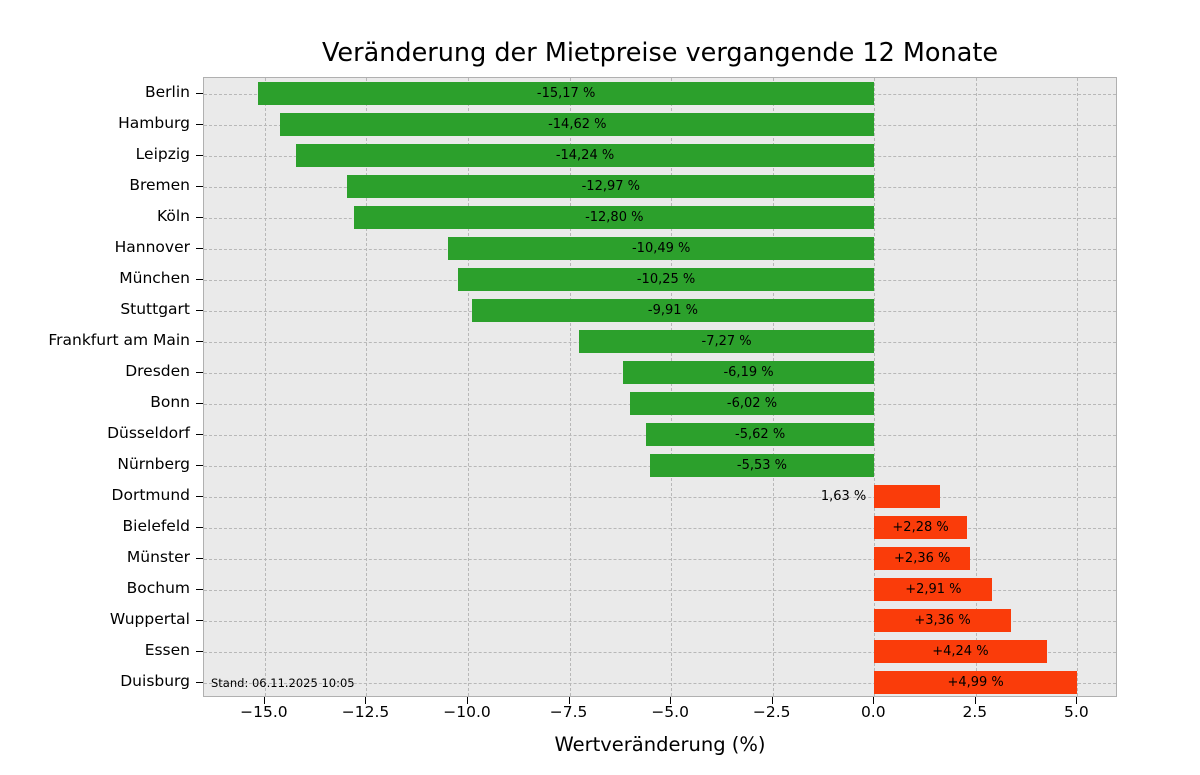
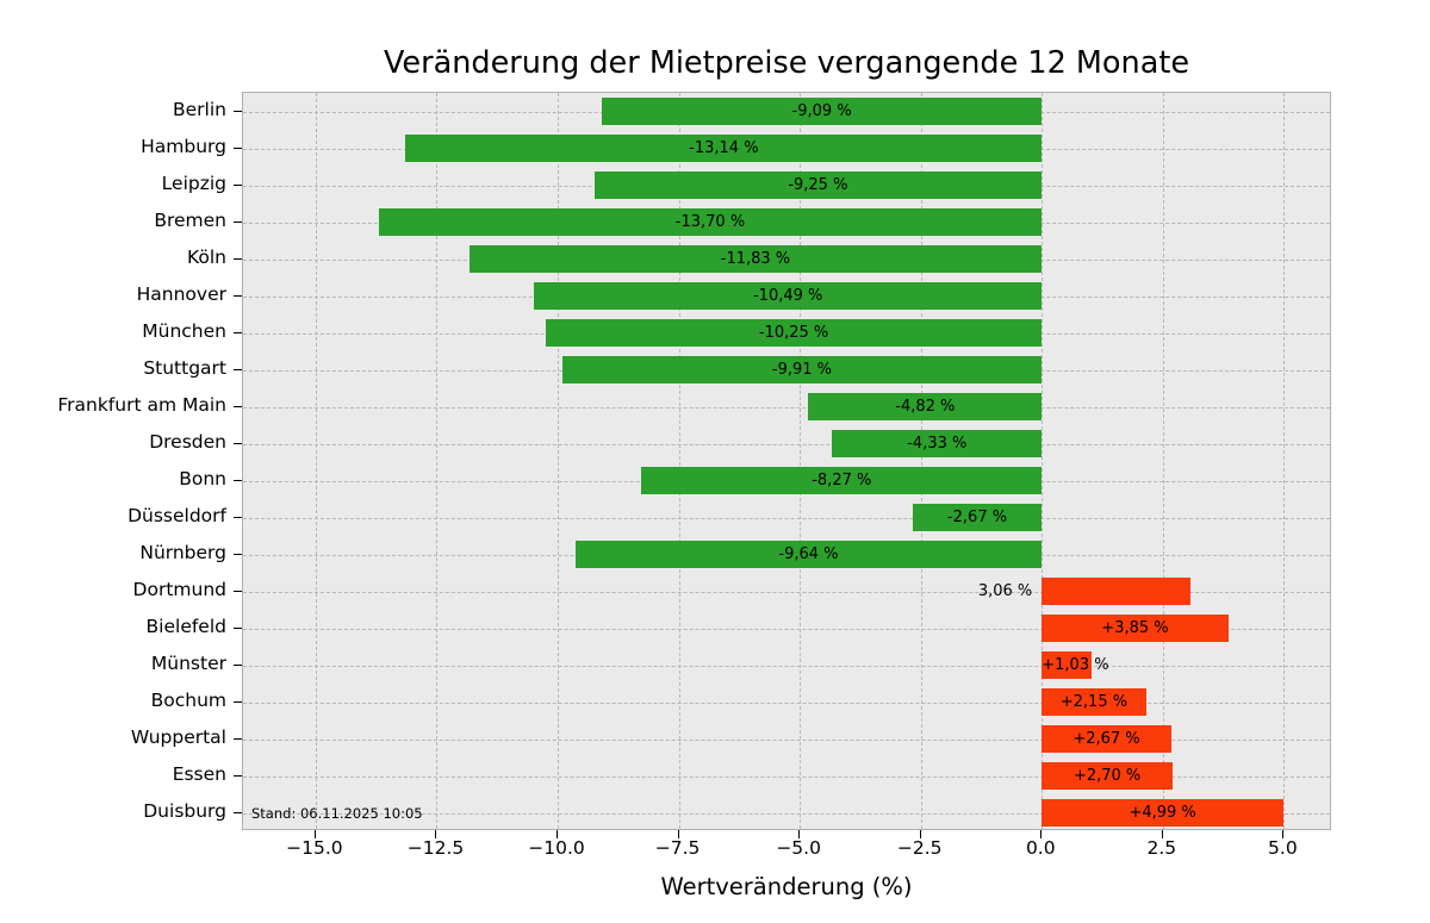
Berlin: -15,17 -> -9,09
Hamburg: -14,62 -> -13,14
Leipzig: -14,24 -> -9,25
Bremen: -12,97 -> -13,70
Köln: -12,80 -> -11,83
Frankfurt am Main: -7,27 -> -4,82
Dresden: -6,19 -> -4,33
Bonn: -6,02 -> -8,27
Düsseldorf: -5,62 -> -2,67
Nürnberg: -5,53 -> -9,64
Dortmund: 1,63 -> 3,06
Bielefeld: +2,28 -> +3,85
Münster: +2,36 -> +1,03
Bochum: +2,91 -> +2,15
Wuppertal: +3,36 -> +2,67
Essen: +4,24 -> +2,70
